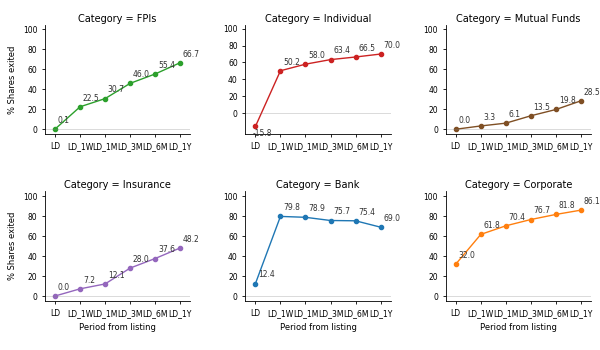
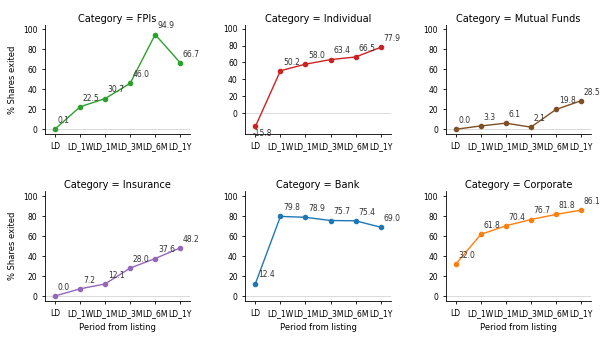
Category = FPIs/LD_6M: 55.4 -> 94.9
Category = Individual/LD_1Y: 70.0 -> 77.9
Category = Mutual Funds/LD_3M: 13.5 -> 2.1
